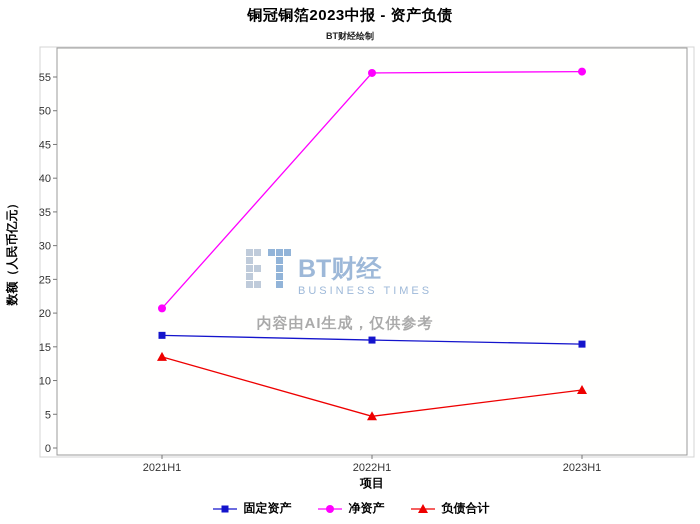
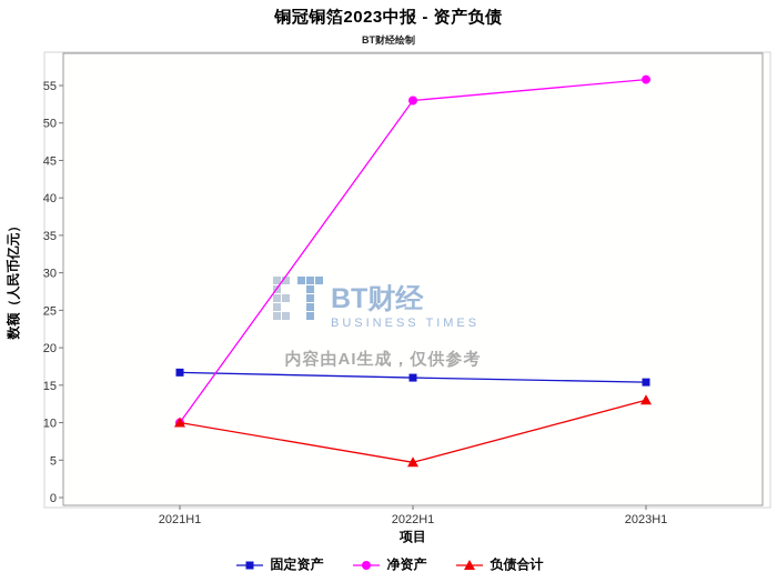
净资产/2021H1: 21 -> 10
负债合计/2021H1: 14 -> 10
净资产/2022H1: 56 -> 53
负债合计/2023H1: 9 -> 13
